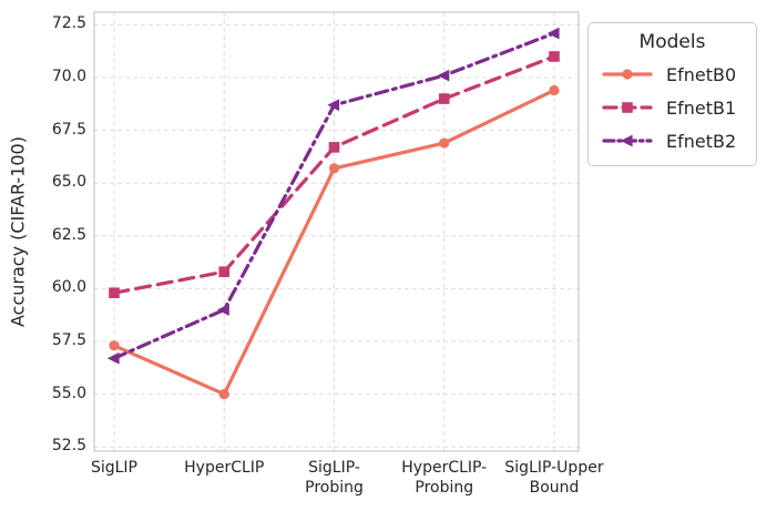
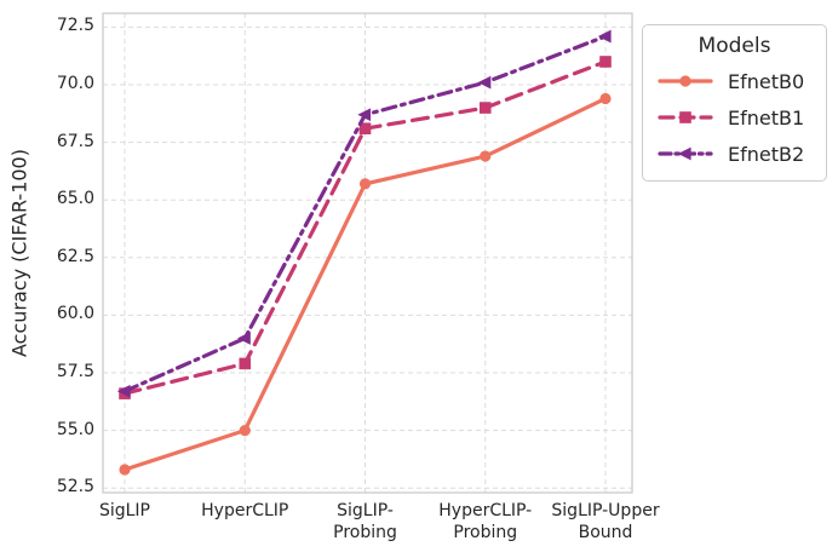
EfnetB0/SigLIP: 57.3 -> 53.3
EfnetB1/SigLIP: 59.8 -> 56.6
EfnetB1/HyperCLIP: 60.8 -> 57.9
EfnetB1/SigLIP- Probing: 66.7 -> 68.1
